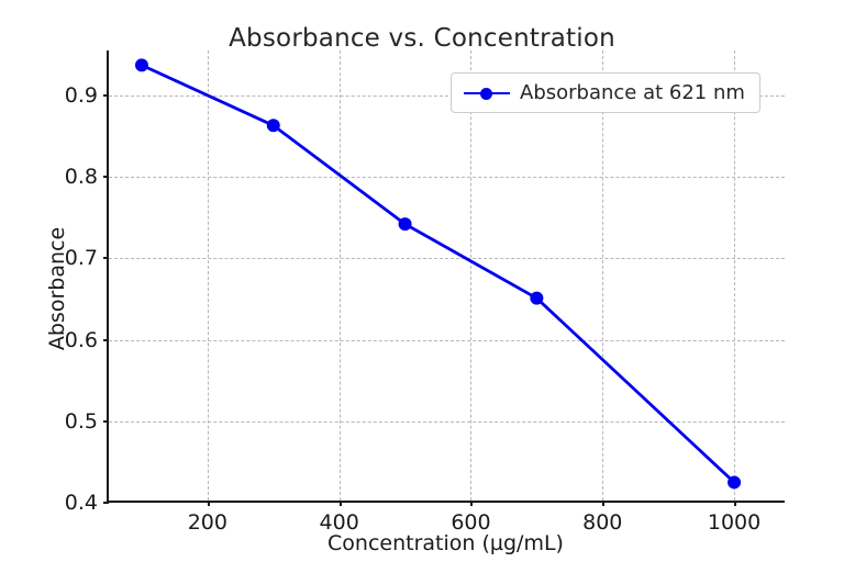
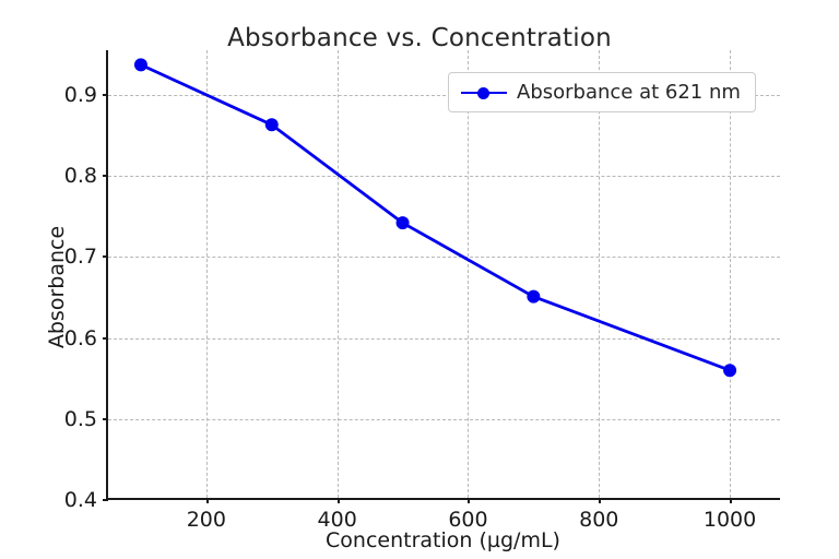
1000: 0.42 -> 0.56
